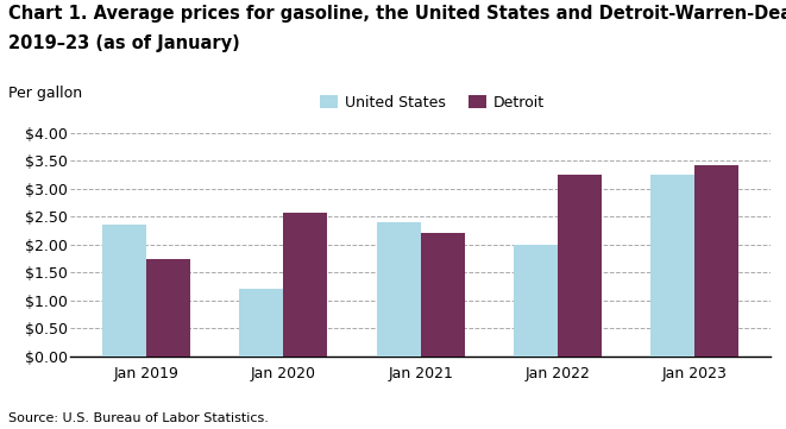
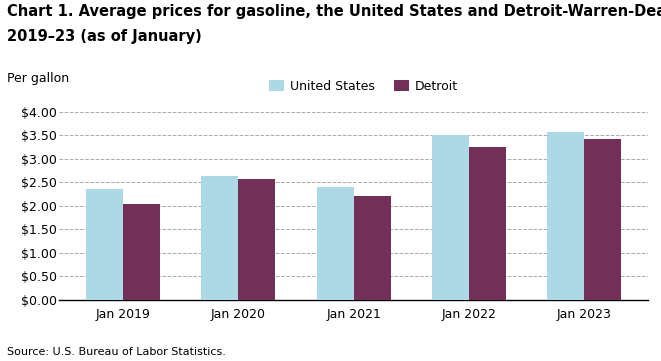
Detroit/Jan 2019: $1.75 -> $2.04
United States/Jan 2020: $1.20 -> $2.63
United States/Jan 2022: $2.00 -> $3.50
United States/Jan 2023: $3.25 -> $3.57
